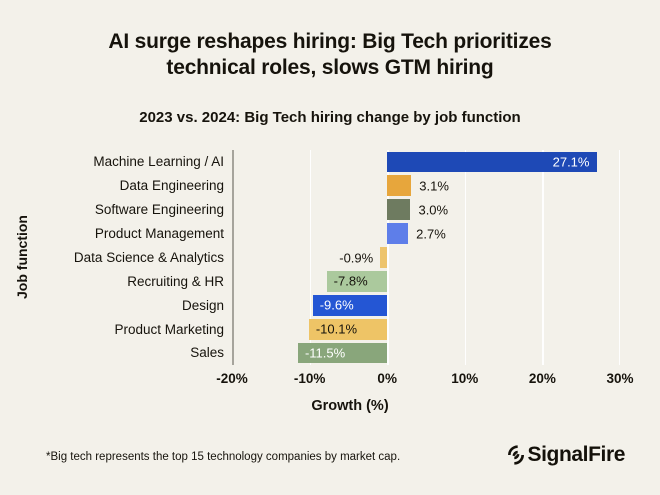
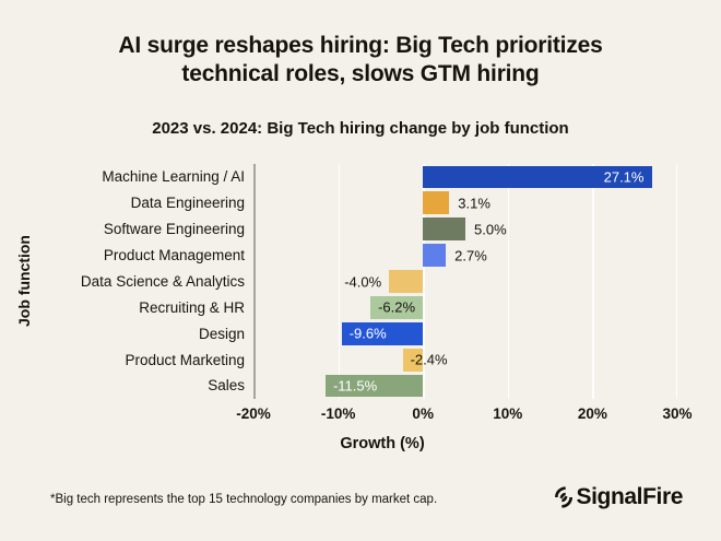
Software Engineering: 3.0% -> 5.0%
Data Science & Analytics: -0.9% -> -4.0%
Recruiting & HR: -7.8% -> -6.2%
Product Marketing: -10.1% -> -2.4%
